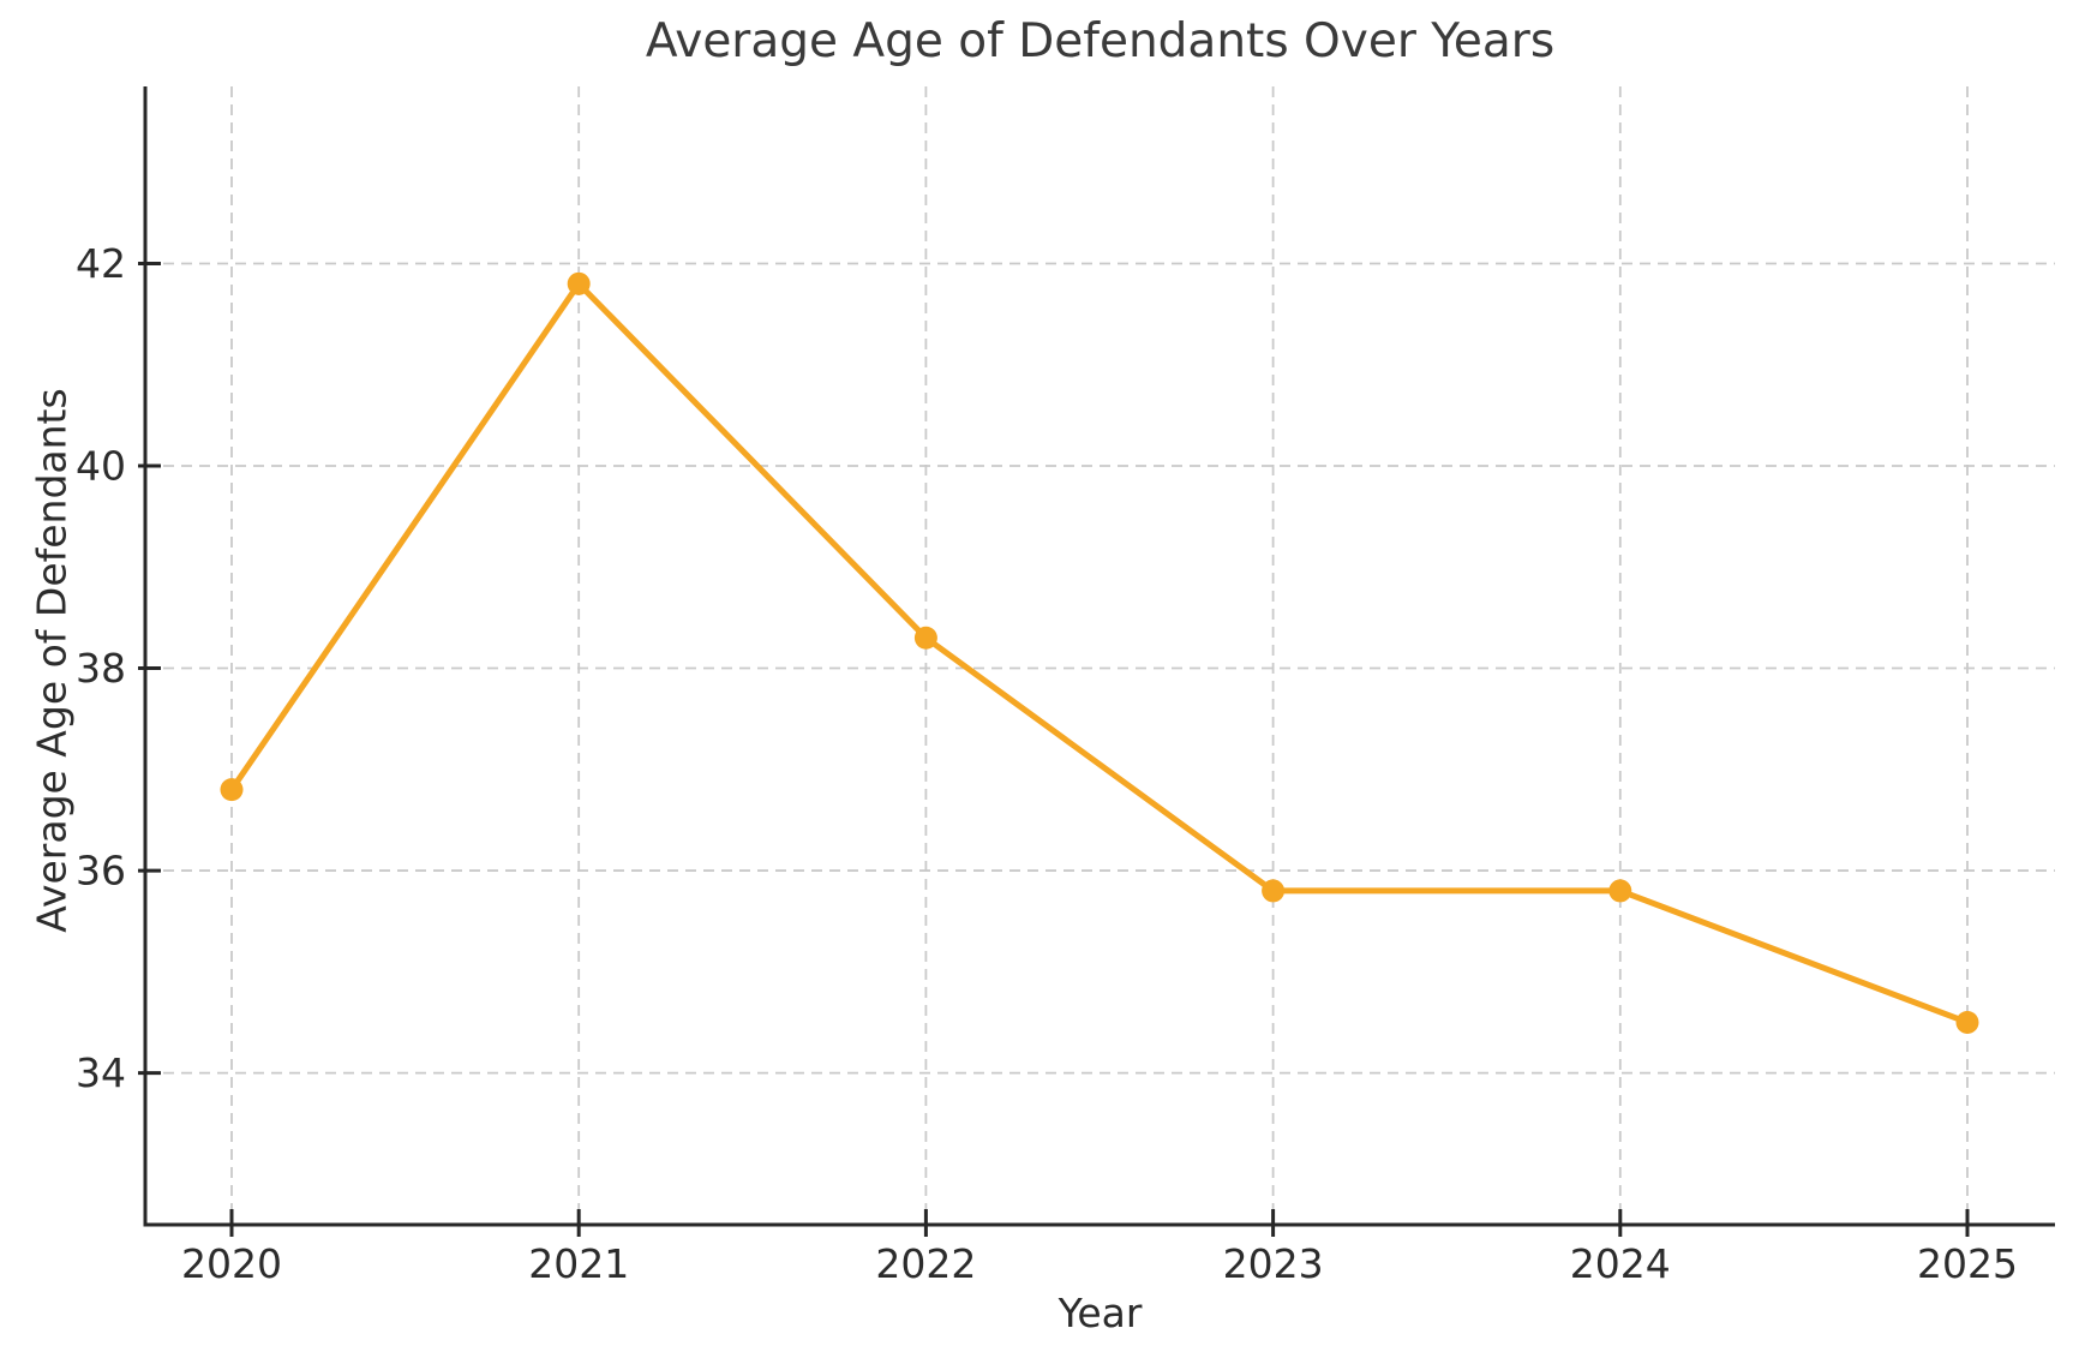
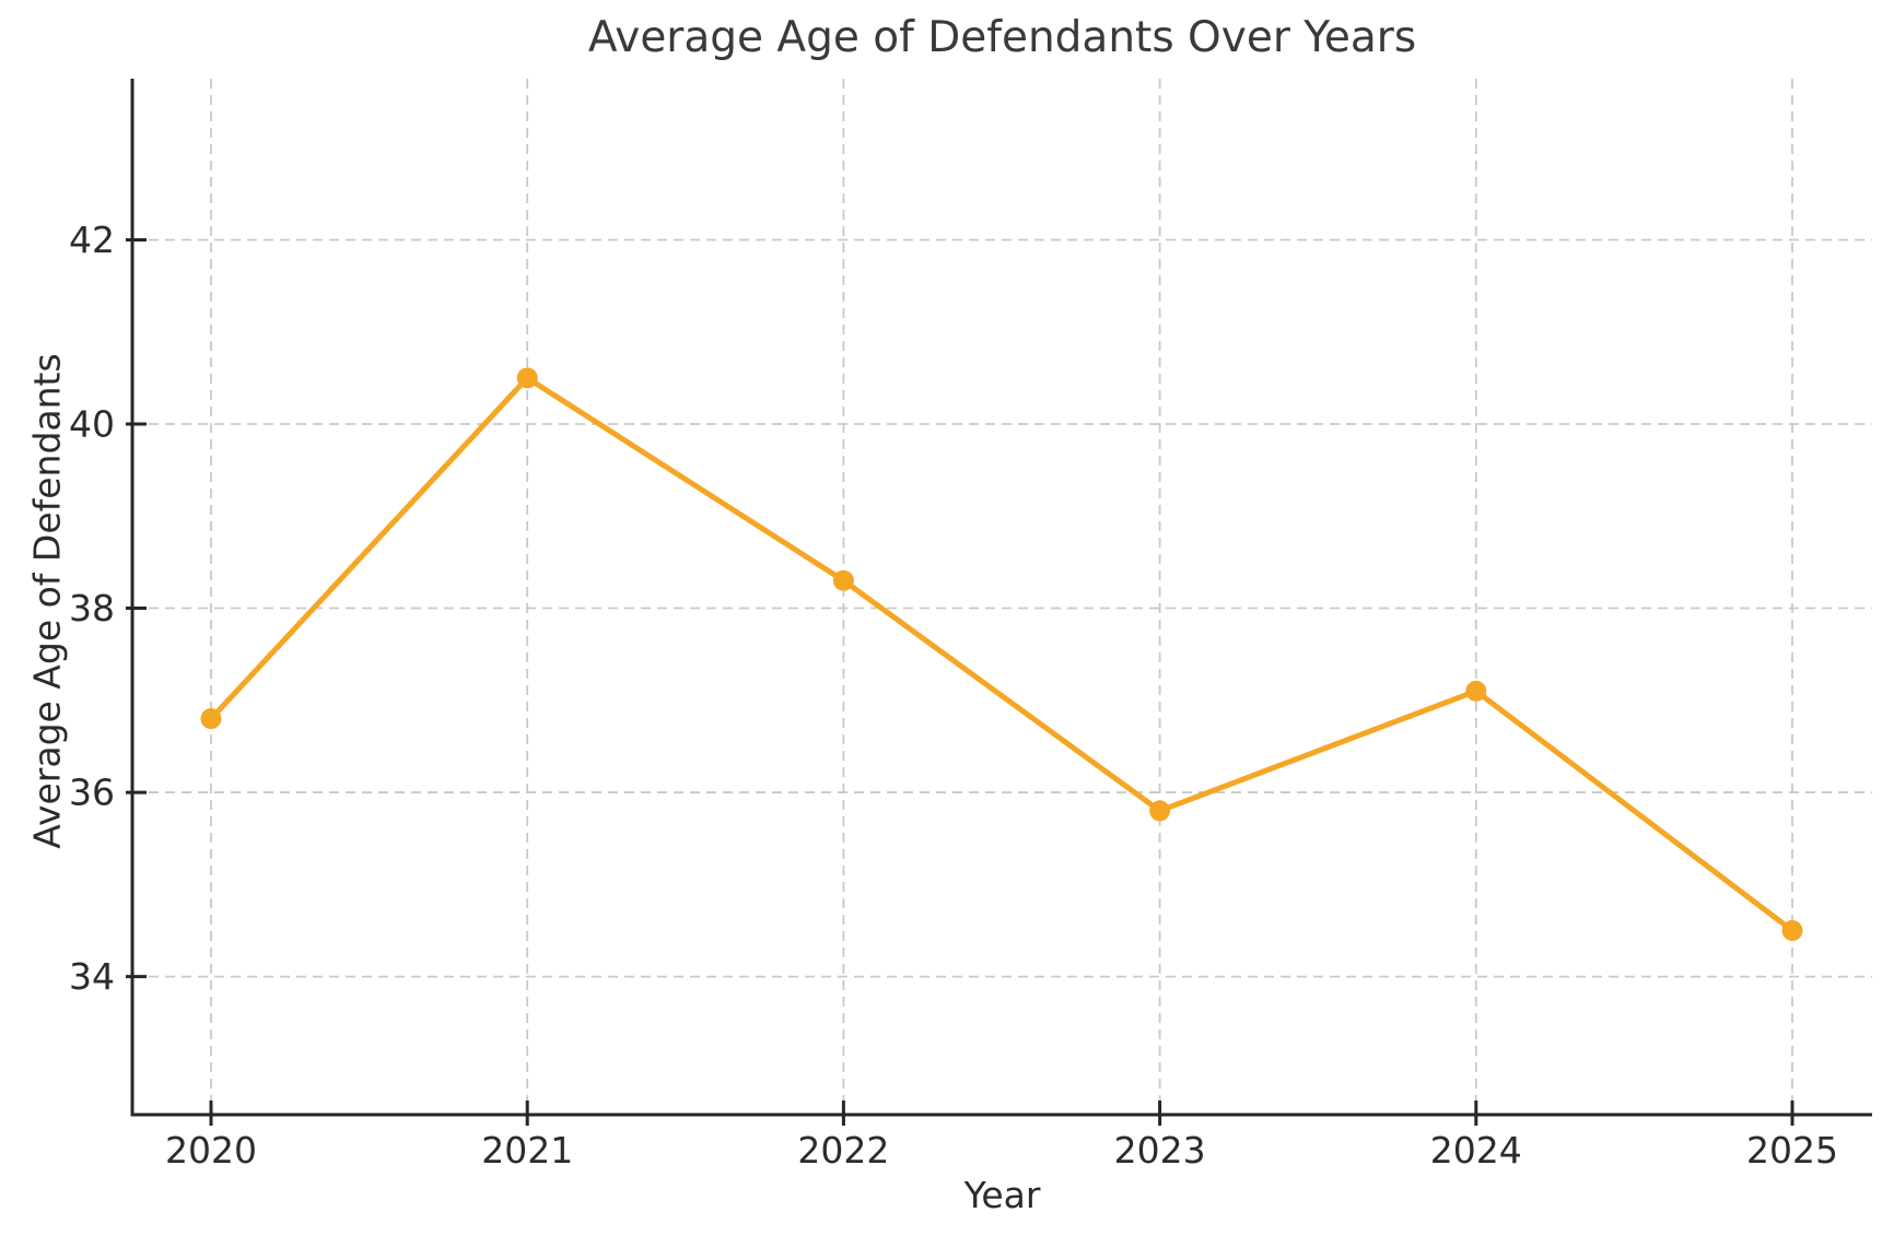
2021: 41.8 -> 40.5
2024: 35.8 -> 37.1
